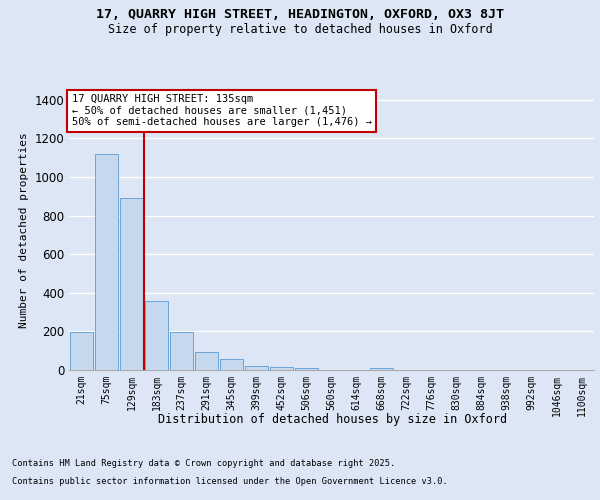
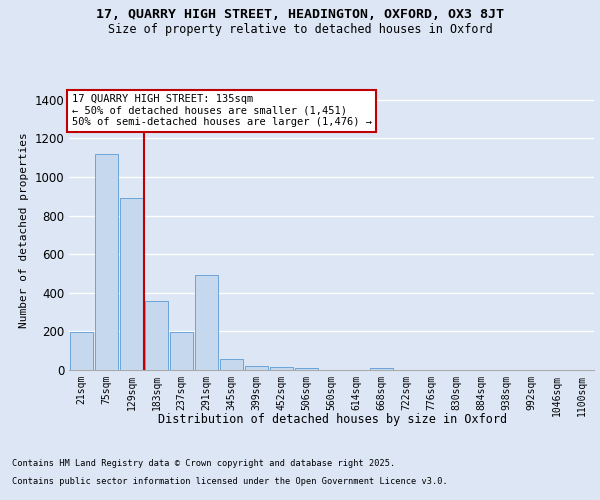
291sqm: 90 -> 490
